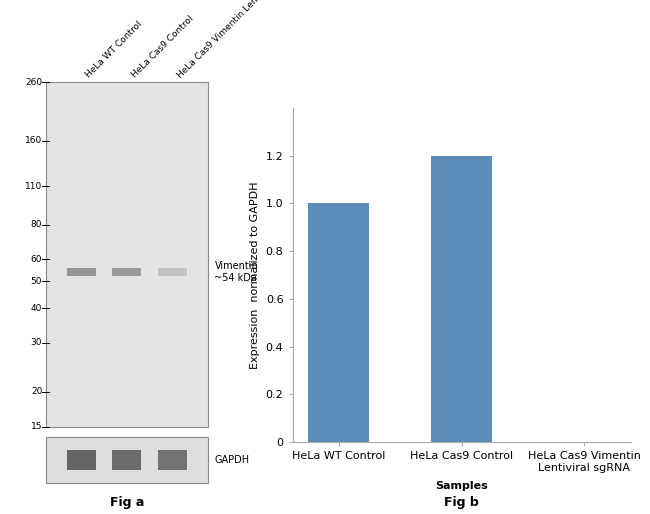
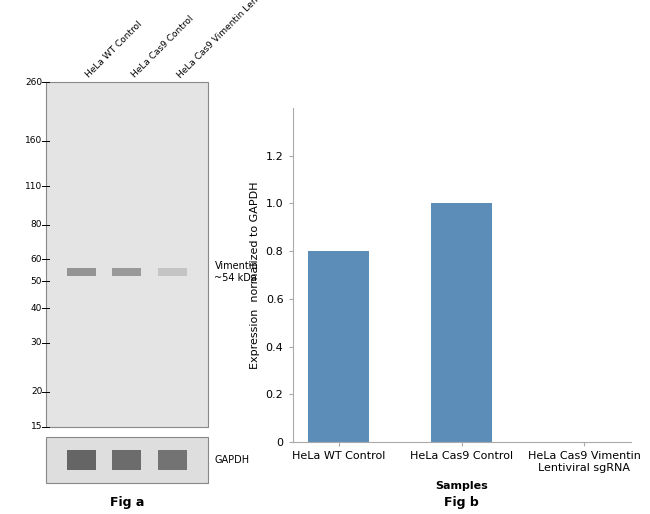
HeLa WT Control: 1.0 -> 0.8
HeLa Cas9 Control: 1.2 -> 1.0
